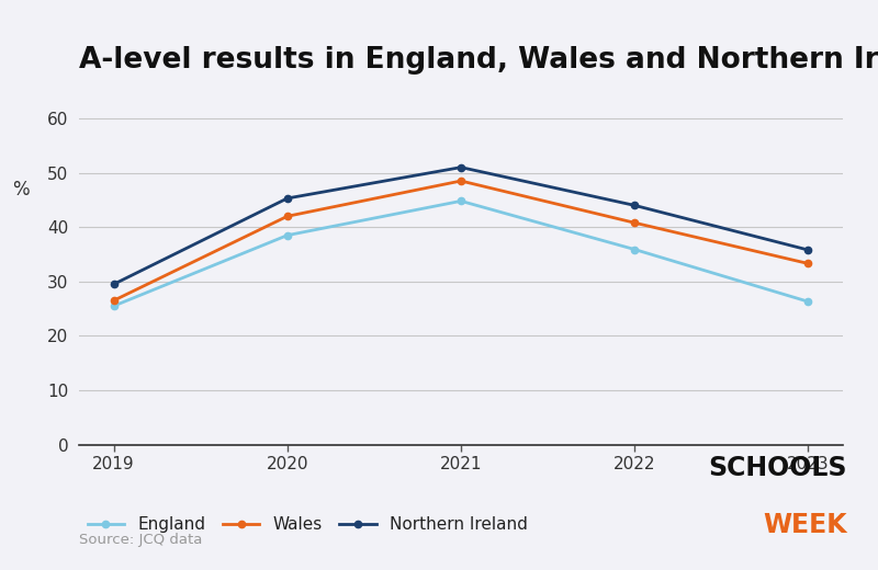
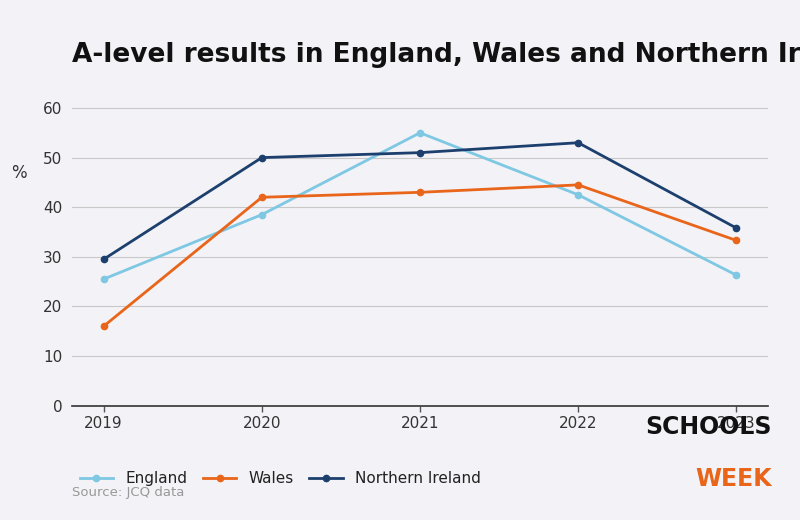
Wales/2019: 26.5 -> 16.0
Northern Ireland/2020: 45.3 -> 50.0
England/2021: 44.8 -> 55.0
Wales/2021: 48.5 -> 43.0
England/2022: 35.9 -> 42.5
Wales/2022: 40.8 -> 44.5
Northern Ireland/2022: 44.0 -> 53.0
